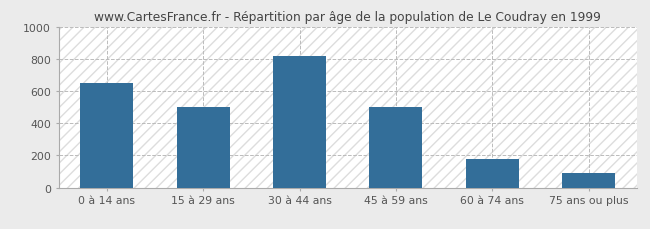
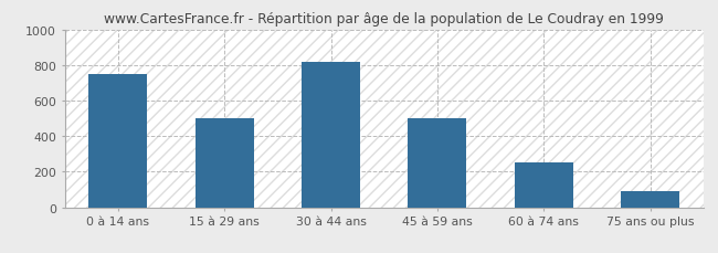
0 à 14 ans: 650 -> 750
60 à 74 ans: 180 -> 260
